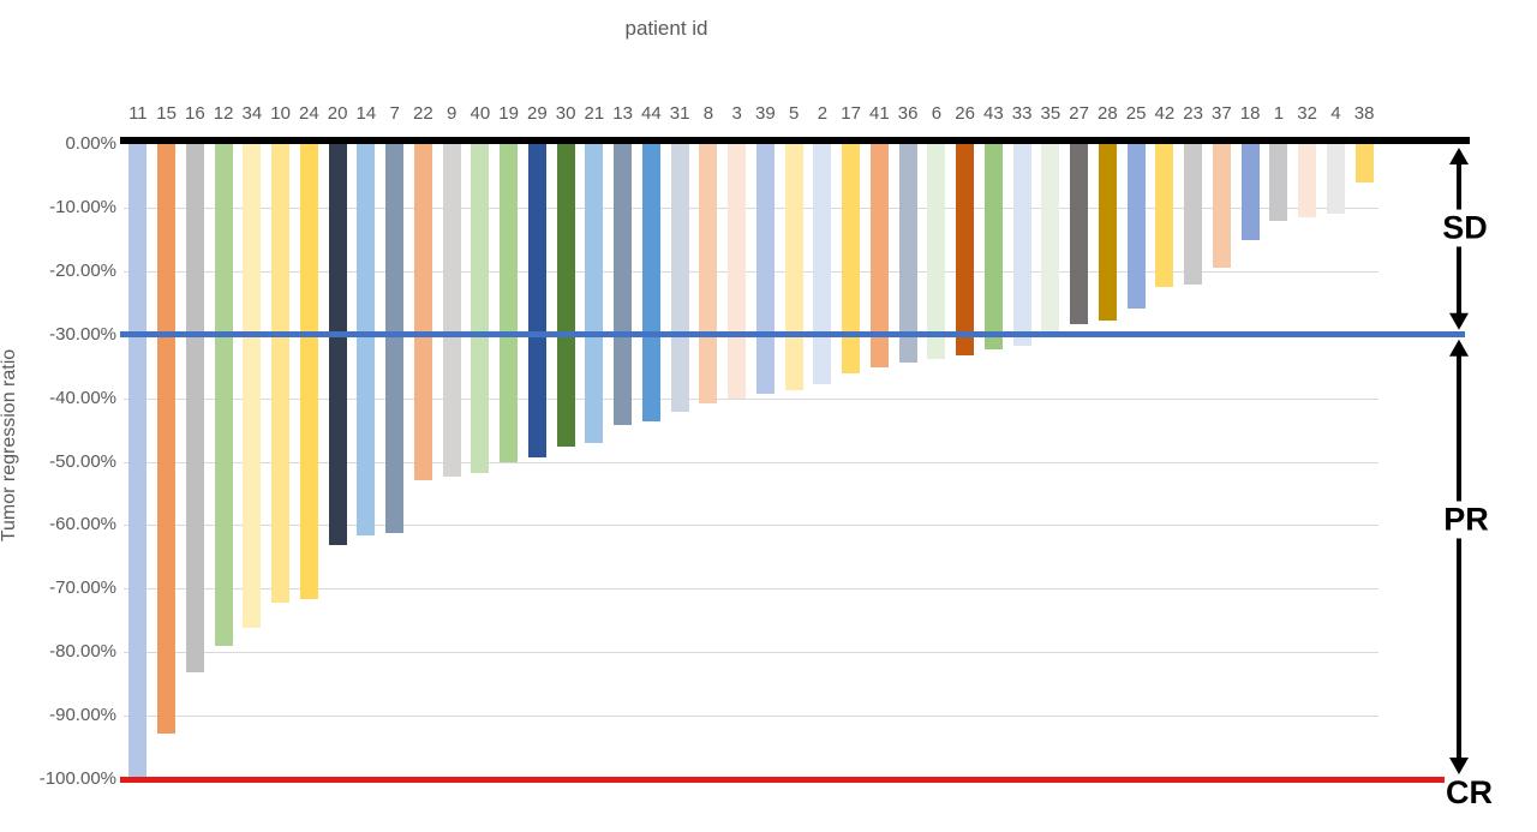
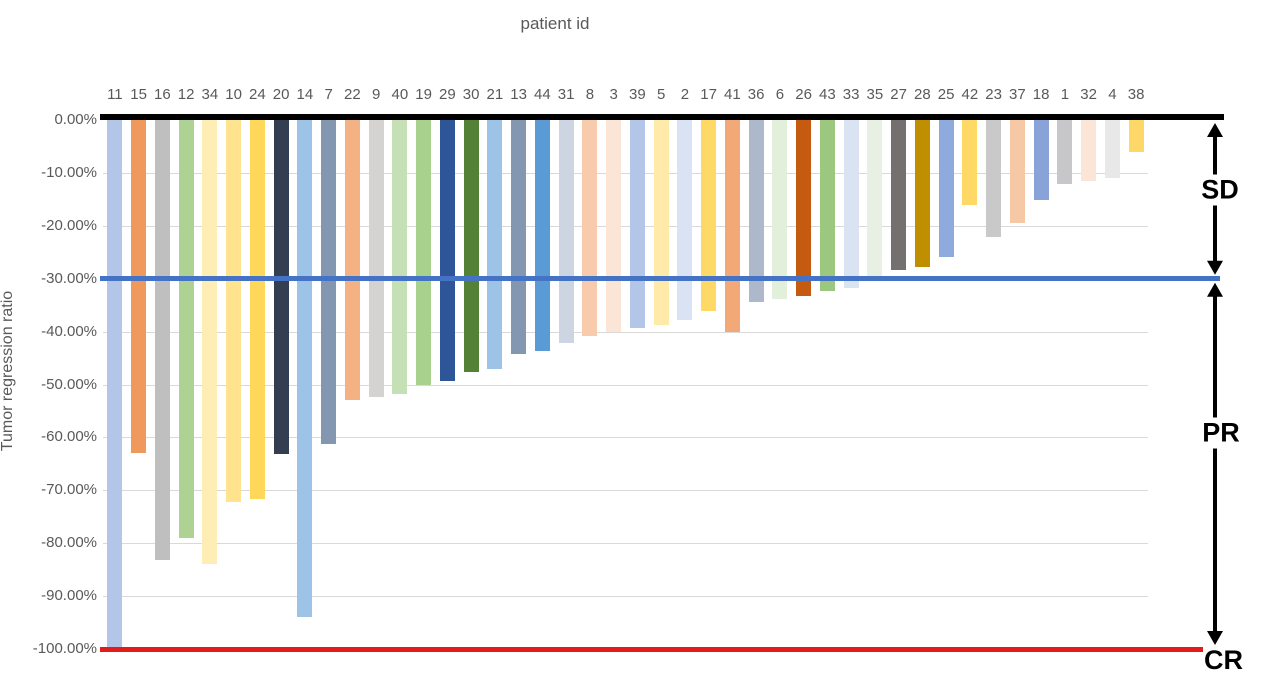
15: -93% -> -63%
34: -76% -> -84%
14: -62% -> -94%
41: -35% -> -40%
42: -22% -> -16%
